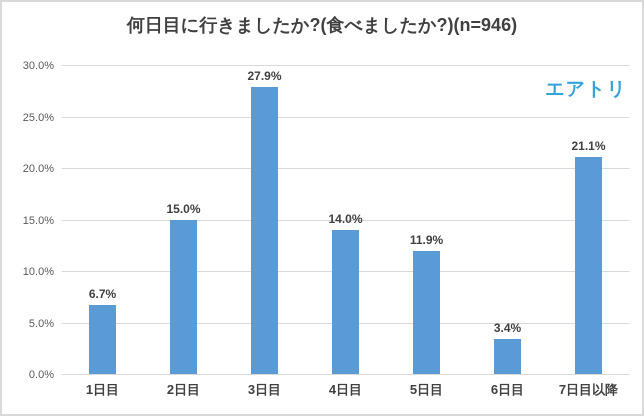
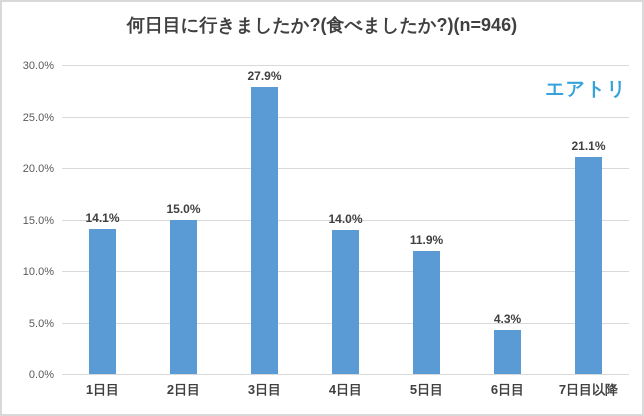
1日目: 6.7% -> 14.1%
6日目: 3.4% -> 4.3%
